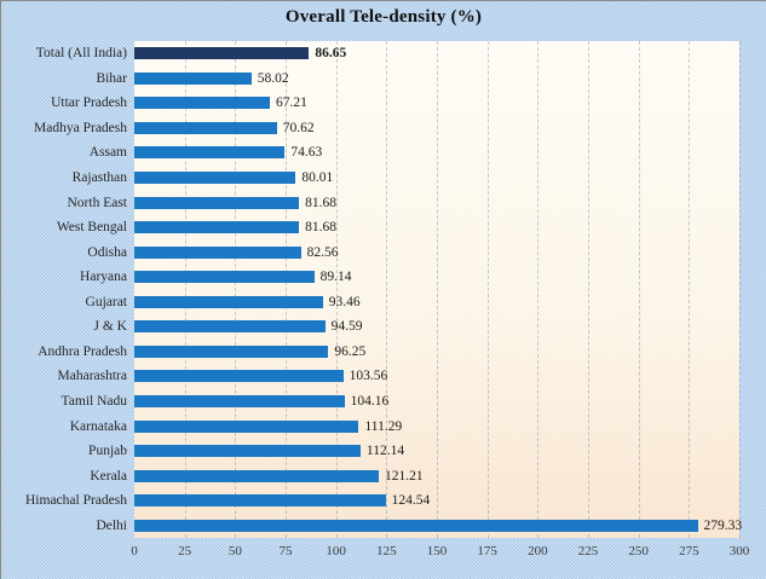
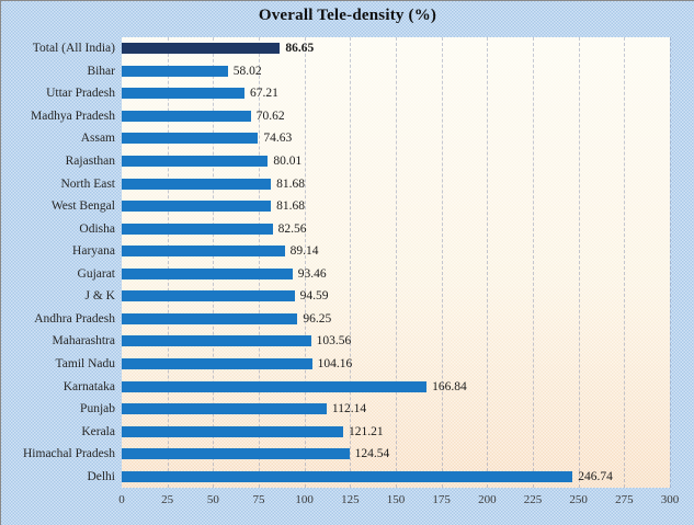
Karnataka: 111.29 -> 166.84
Delhi: 279.33 -> 246.74
